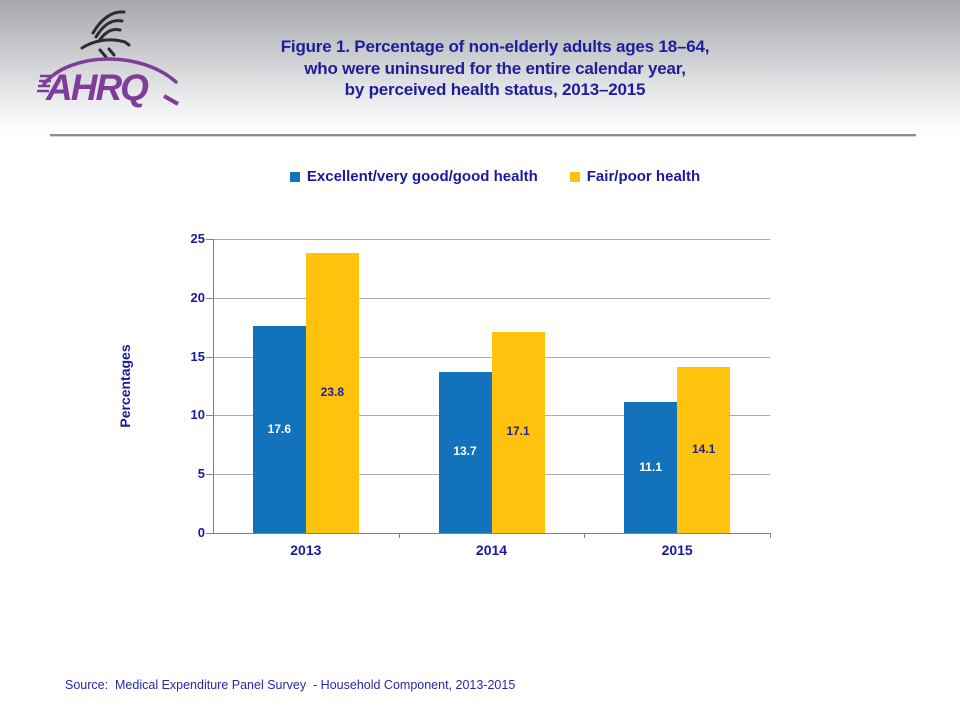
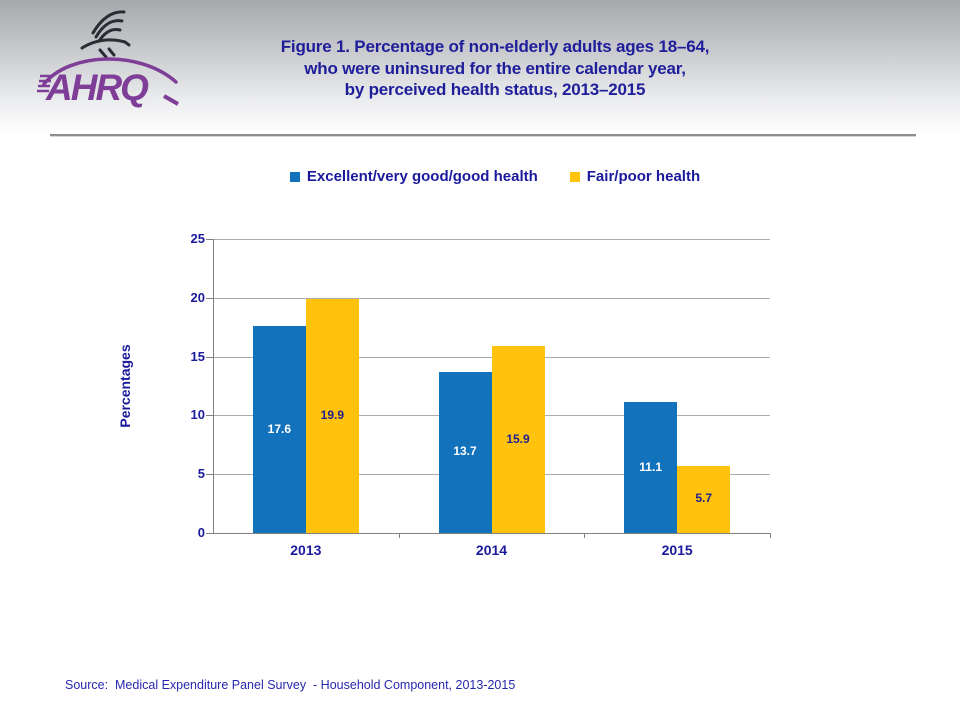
Fair/poor health/2013: 23.8 -> 19.9
Fair/poor health/2014: 17.1 -> 15.9
Fair/poor health/2015: 14.1 -> 5.7
